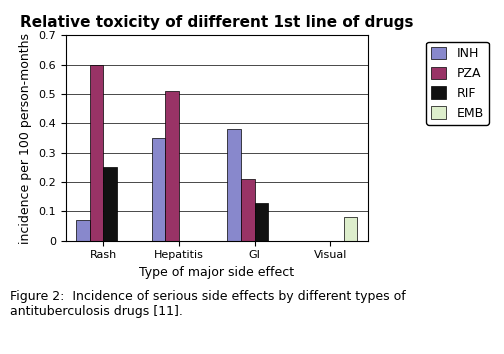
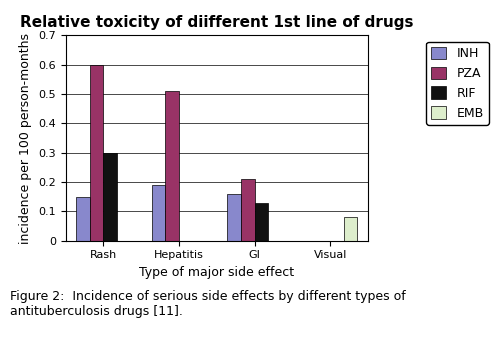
INH/Rash: 0.07 -> 0.15
RIF/Rash: 0.25 -> 0.30
INH/Hepatitis: 0.35 -> 0.19
INH/GI: 0.38 -> 0.16
